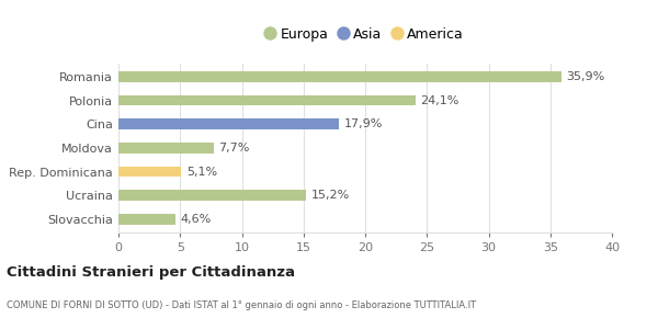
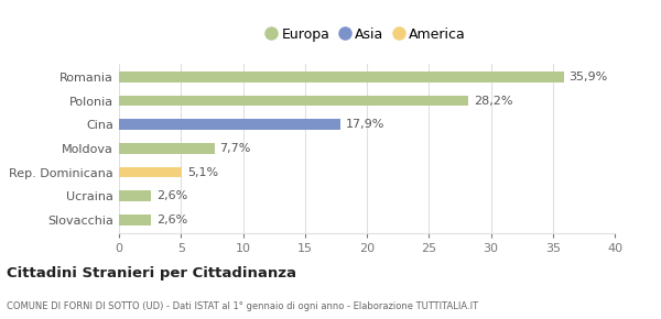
Polonia: 24,1% -> 28,2%
Ucraina: 15,2% -> 2,6%
Slovacchia: 4,6% -> 2,6%
